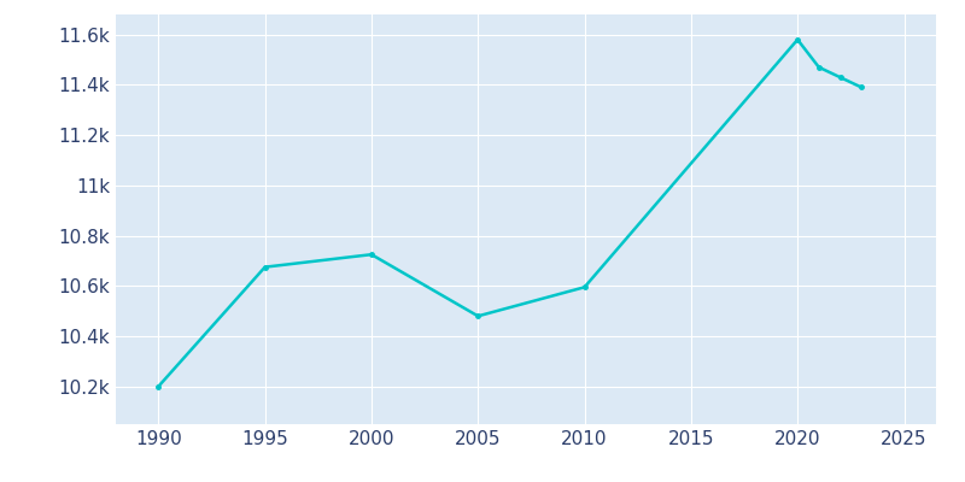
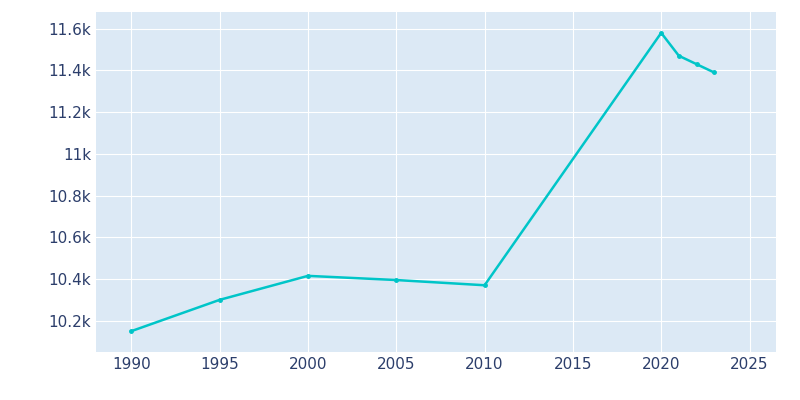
1990: 10.200k -> 10.150k
1995: 10.675k -> 10.300k
2000: 10.725k -> 10.415k
2005: 10.480k -> 10.395k
2010: 10.595k -> 10.370k
